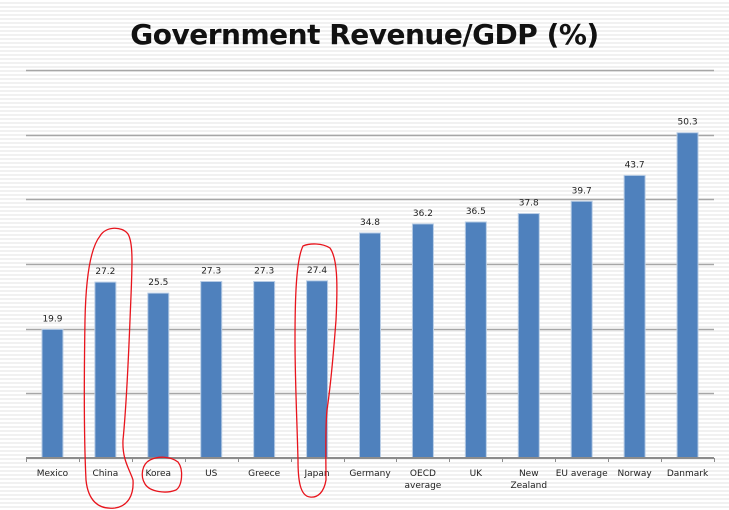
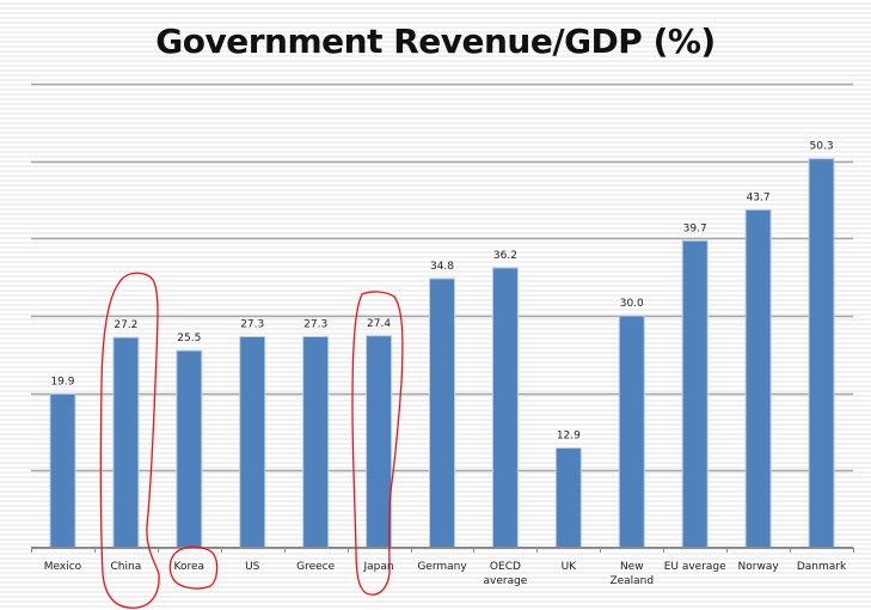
UK: 36.5 -> 12.9
New Zealand: 37.8 -> 30.0
